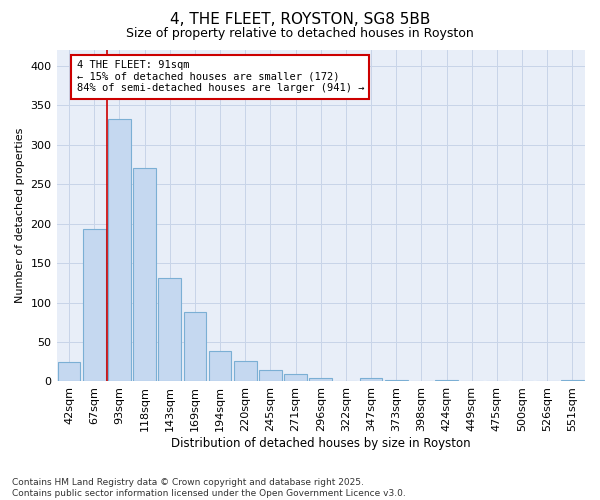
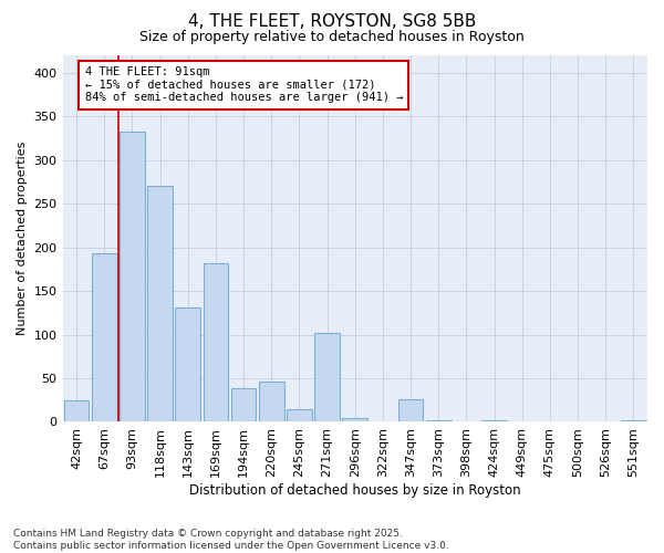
169sqm: 88 -> 182
220sqm: 26 -> 46
271sqm: 9 -> 102
347sqm: 5 -> 26
